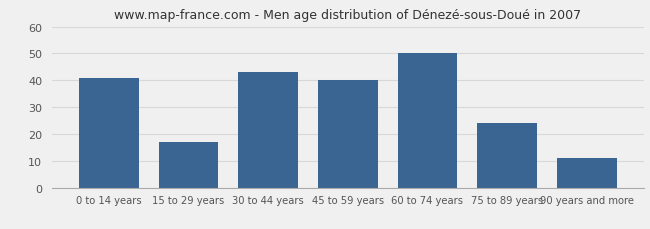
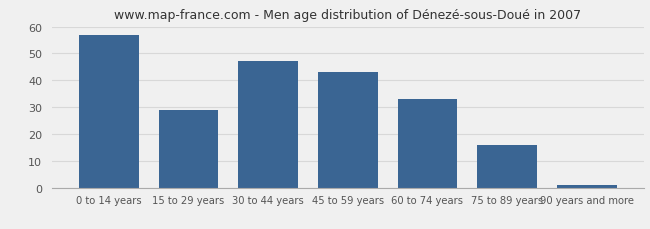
0 to 14 years: 41 -> 57
15 to 29 years: 17 -> 29
30 to 44 years: 43 -> 47
45 to 59 years: 40 -> 43
60 to 74 years: 50 -> 33
75 to 89 years: 24 -> 16
90 years and more: 11 -> 1
